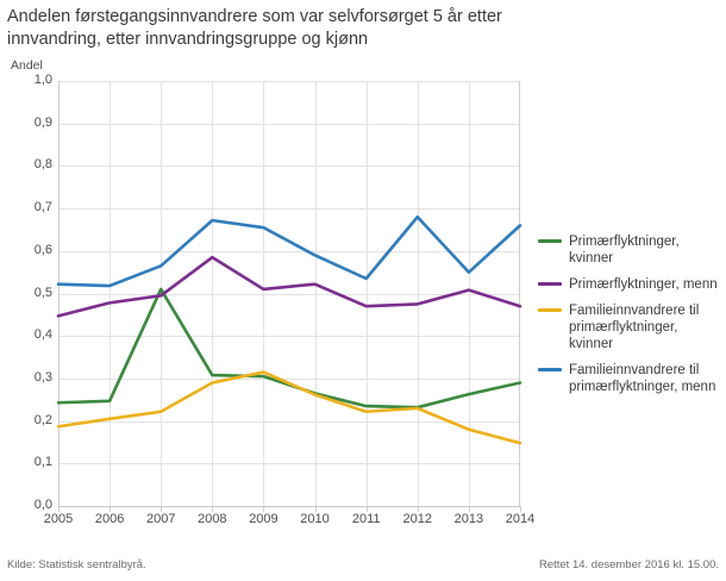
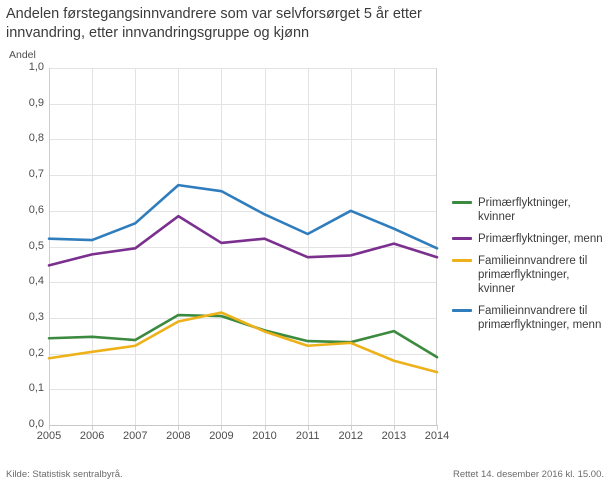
Primærflyktninger, kvinner/2007: 0,51 -> 0,24
Familieinnvandrere til primærflyktninger, menn/2012: 0,68 -> 0,60
Primærflyktninger, kvinner/2014: 0,29 -> 0,19
Familieinnvandrere til primærflyktninger, menn/2014: 0,66 -> 0,49
